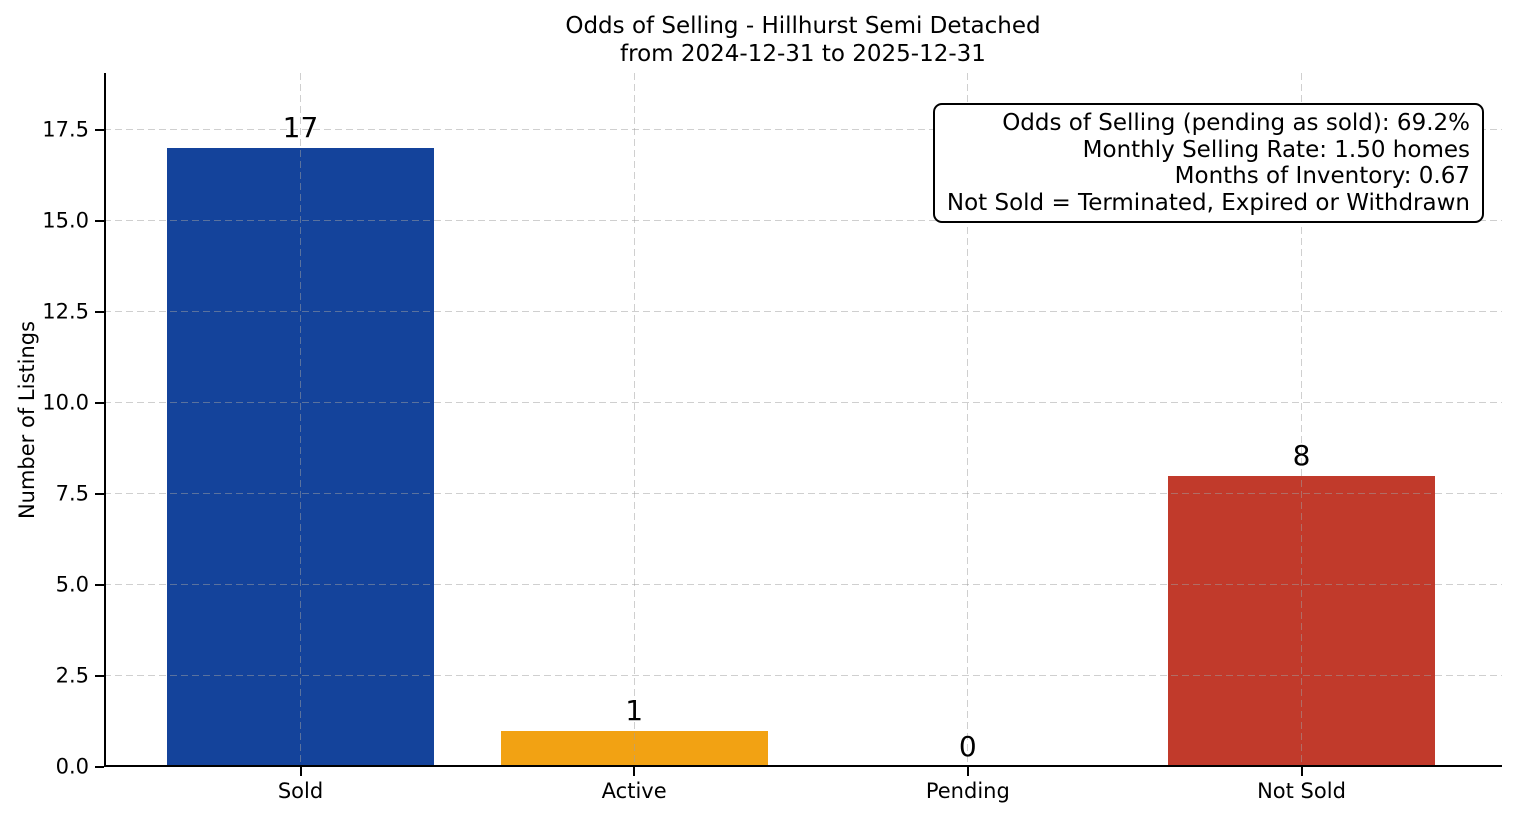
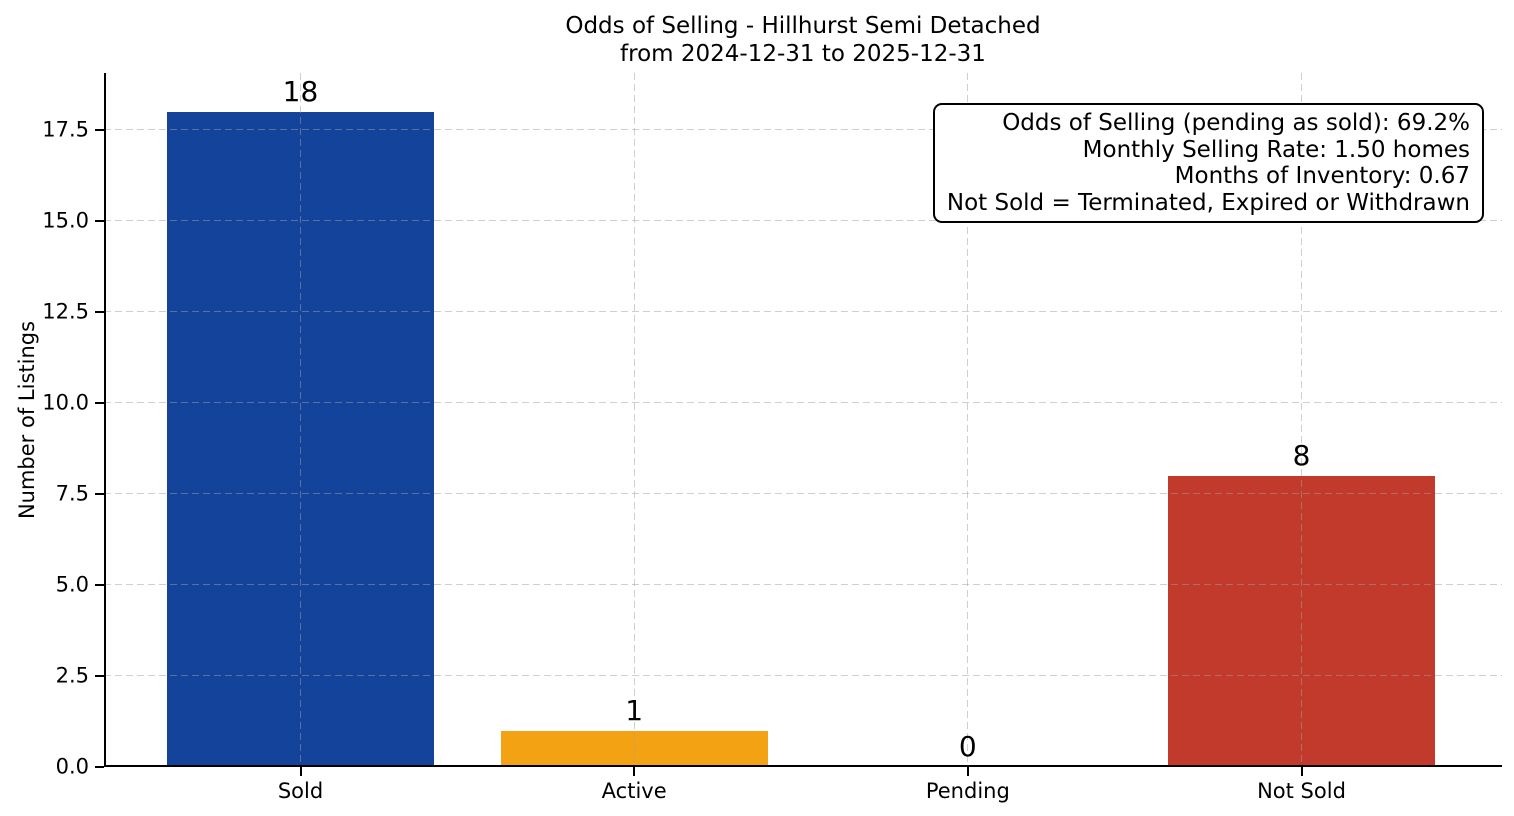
Sold: 17 -> 18
